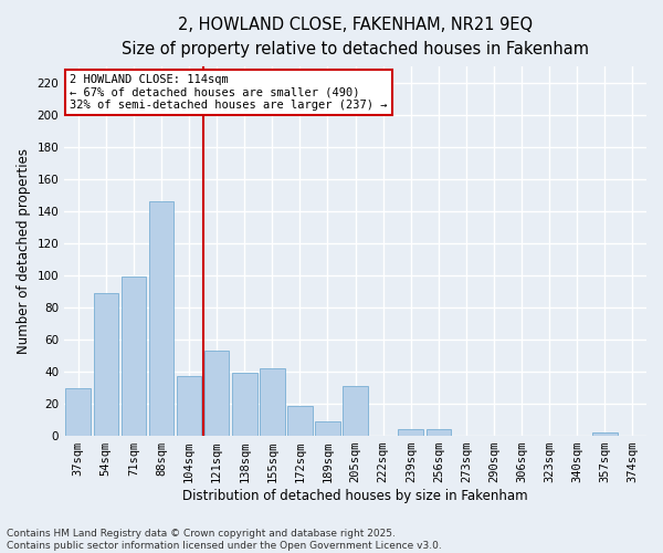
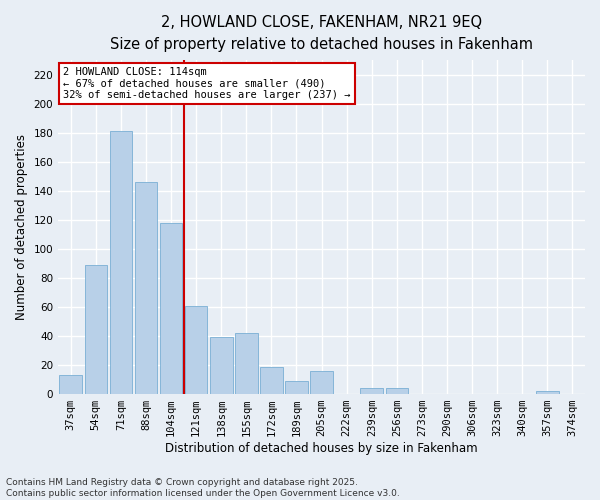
37sqm: 30 -> 13
71sqm: 99 -> 181
104sqm: 37 -> 118
121sqm: 53 -> 61
205sqm: 31 -> 16
